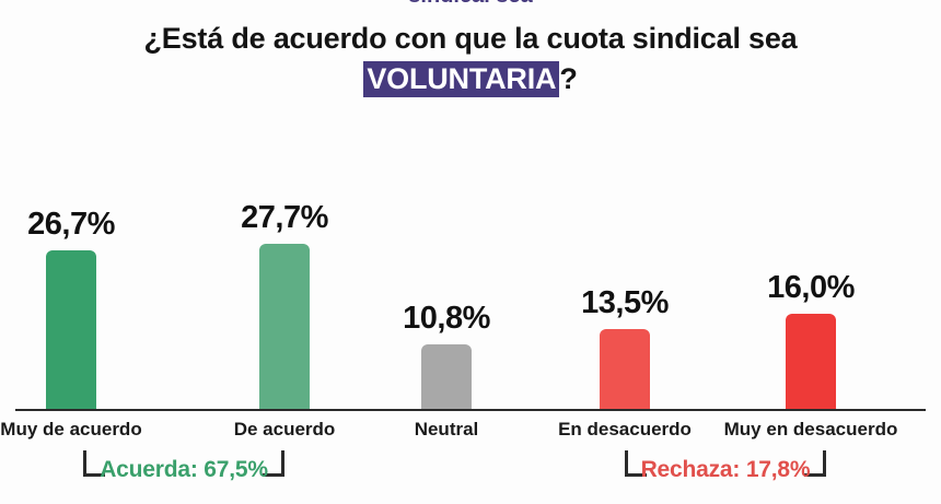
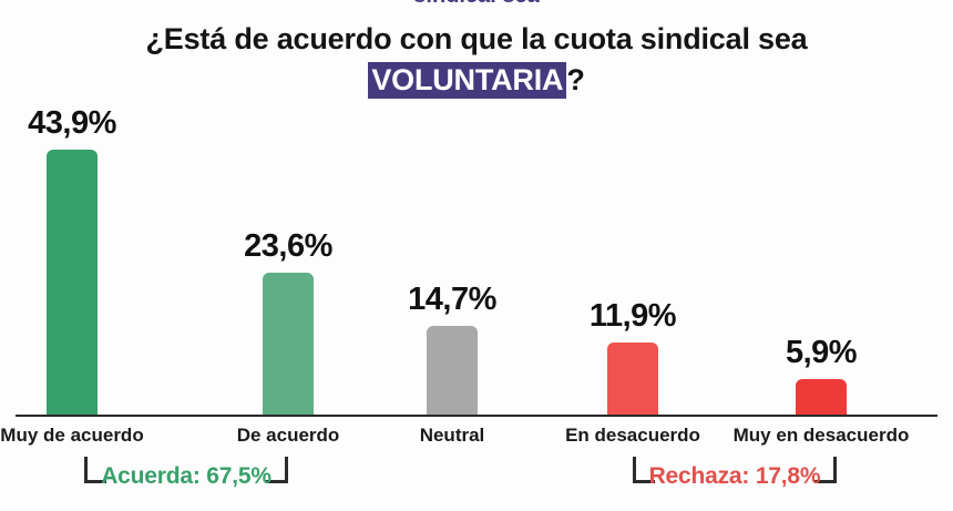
Muy de acuerdo: 26,7% -> 43,9%
De acuerdo: 27,7% -> 23,6%
Neutral: 10,8% -> 14,7%
En desacuerdo: 13,5% -> 11,9%
Muy en desacuerdo: 16,0% -> 5,9%
